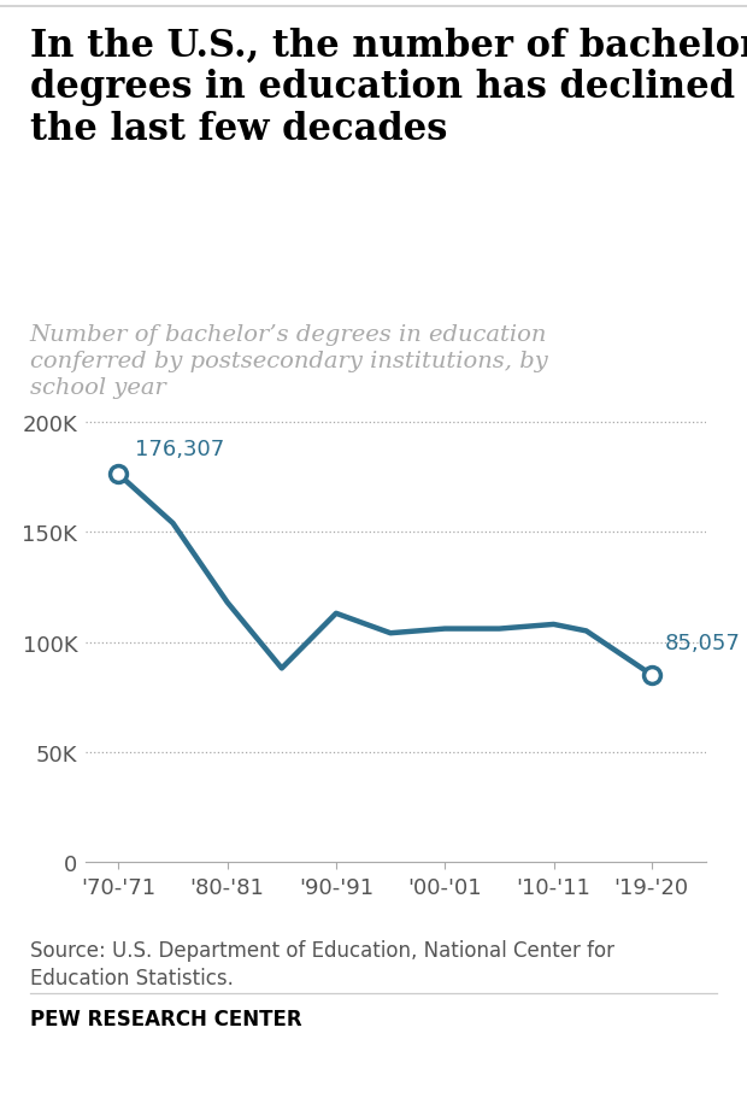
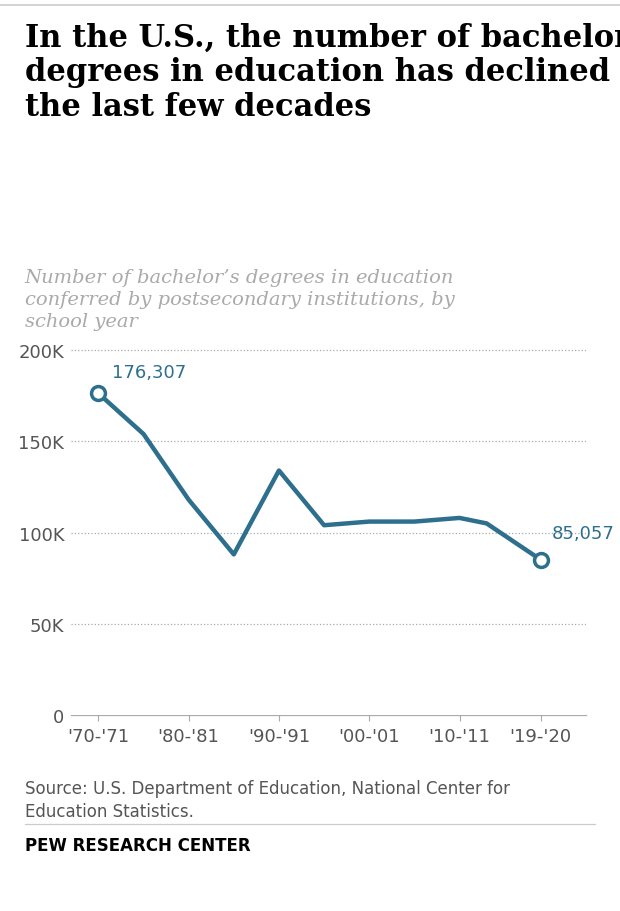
'90-'91: 113K -> 134K
